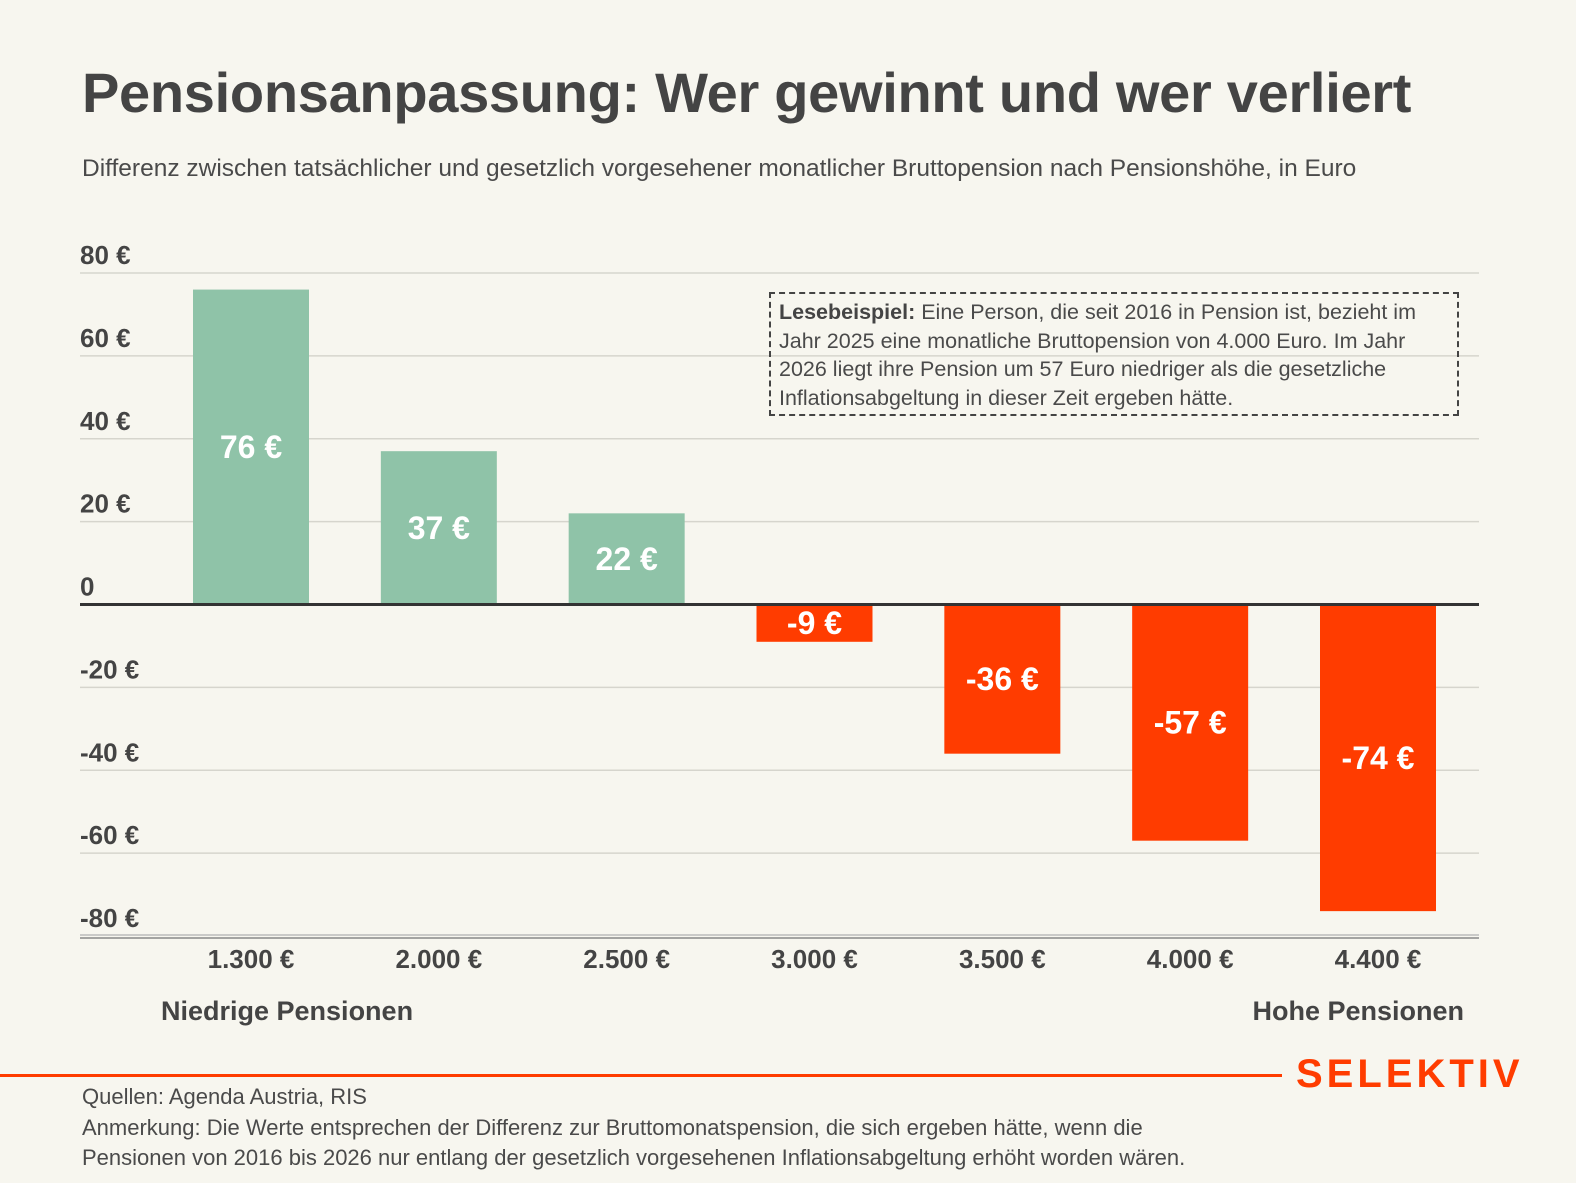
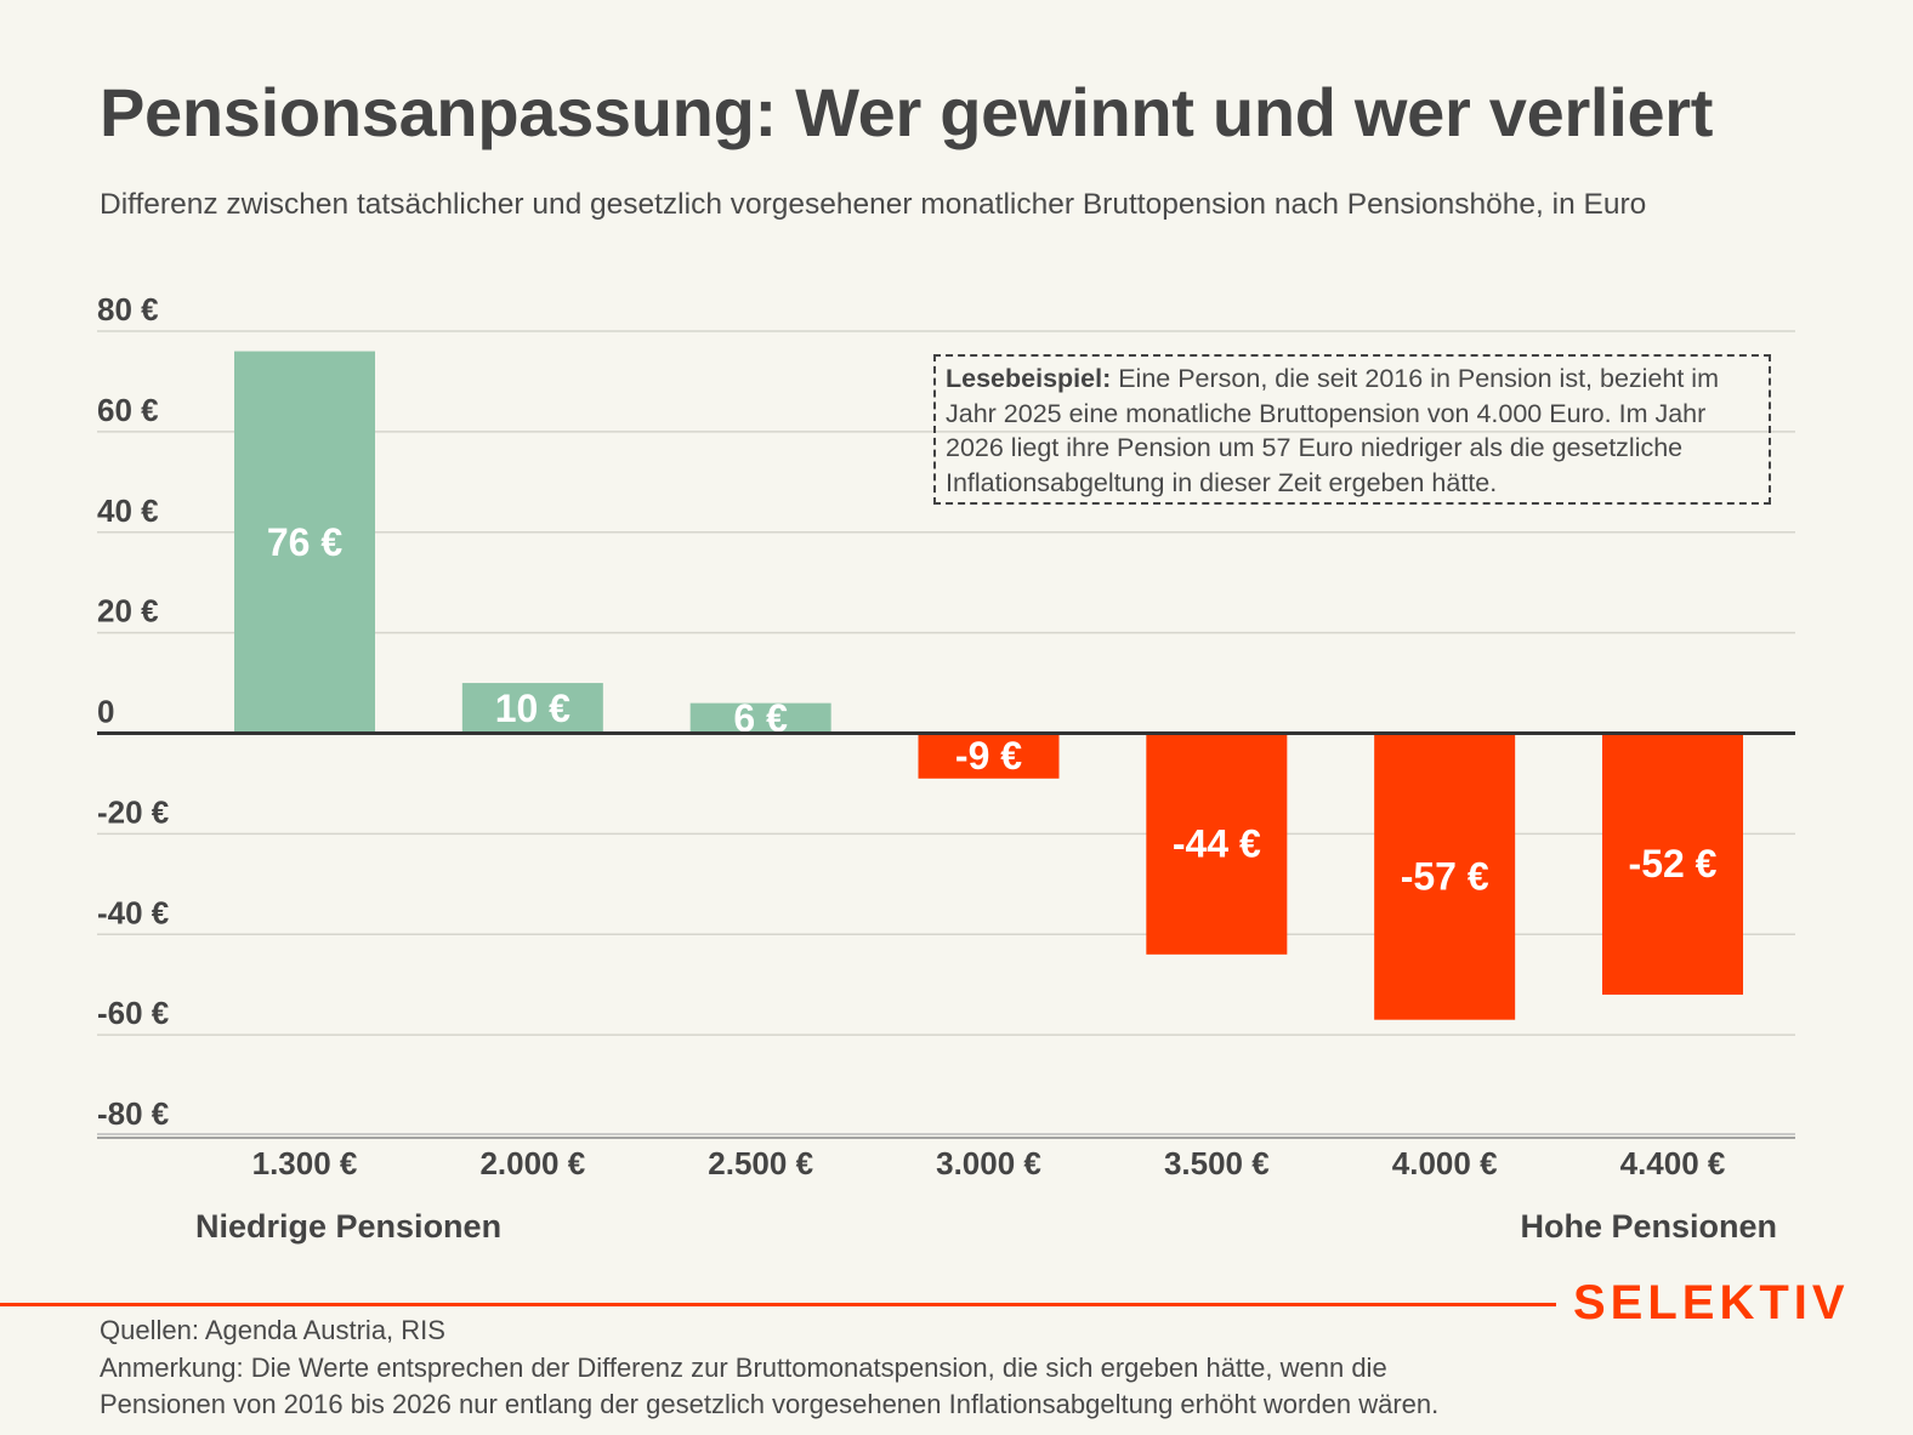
2.000 €: 37 -> 10
2.500 €: 22 -> 6
3.500 €: -36 -> -44
4.400 €: -74 -> -52
